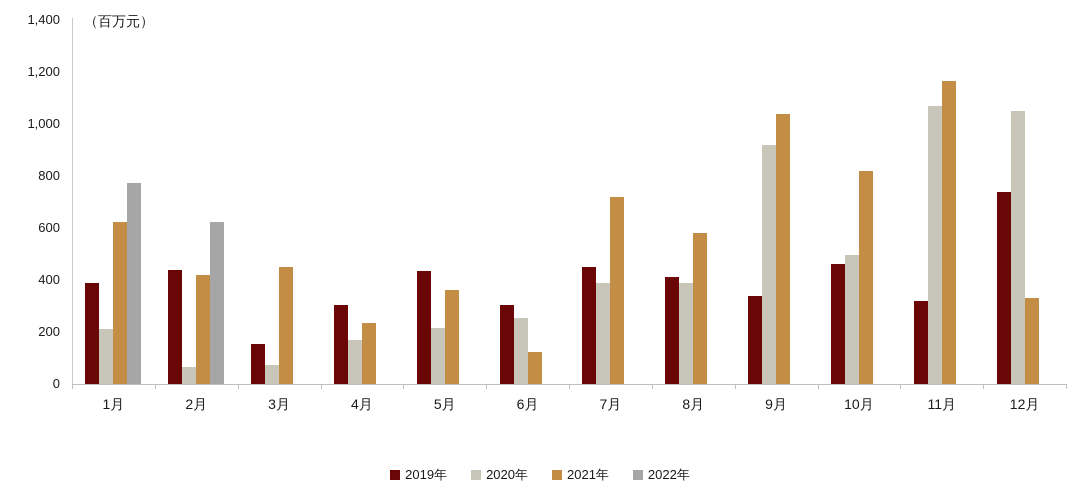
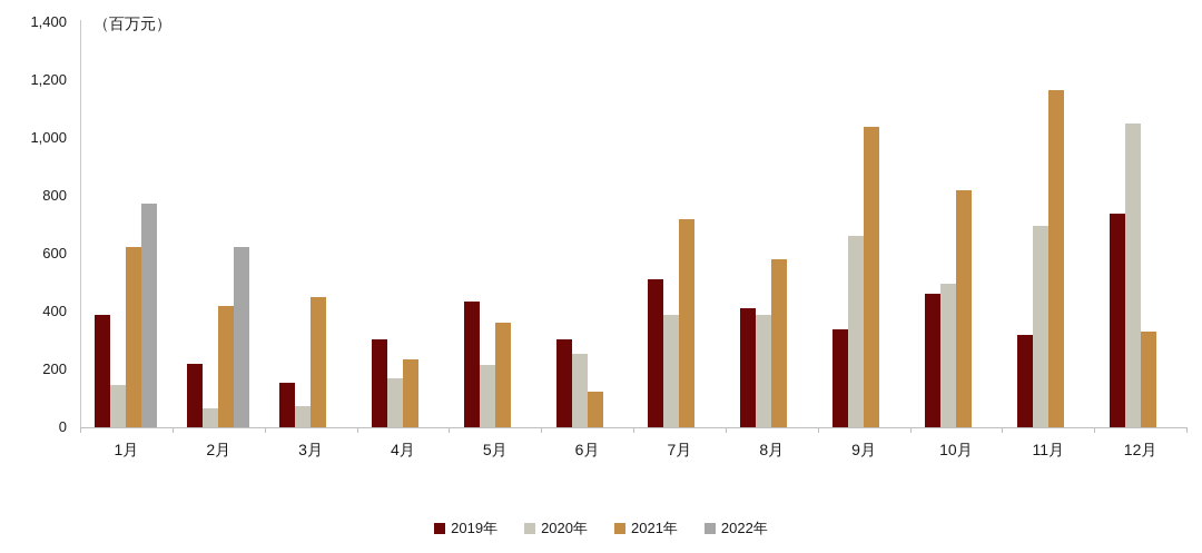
2020年/1月: 210 -> 140
2019年/2月: 440 -> 220
2019年/7月: 450 -> 510
2020年/9月: 920 -> 660
2020年/11月: 1070 -> 700
